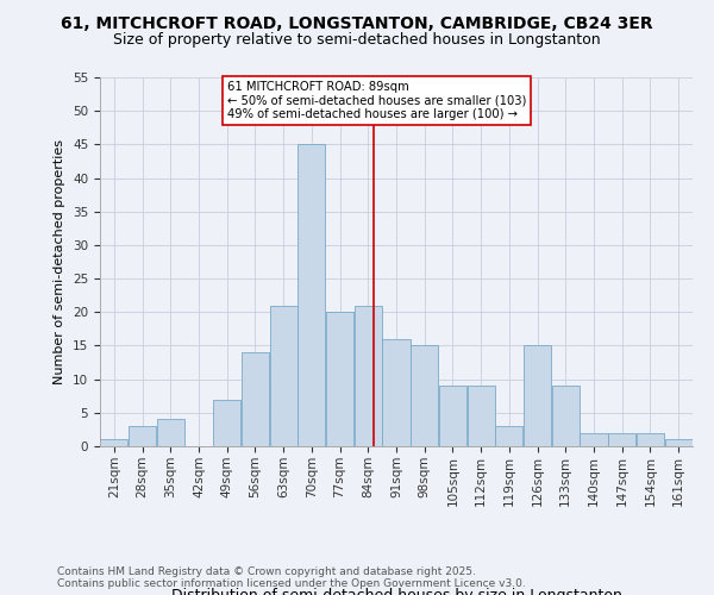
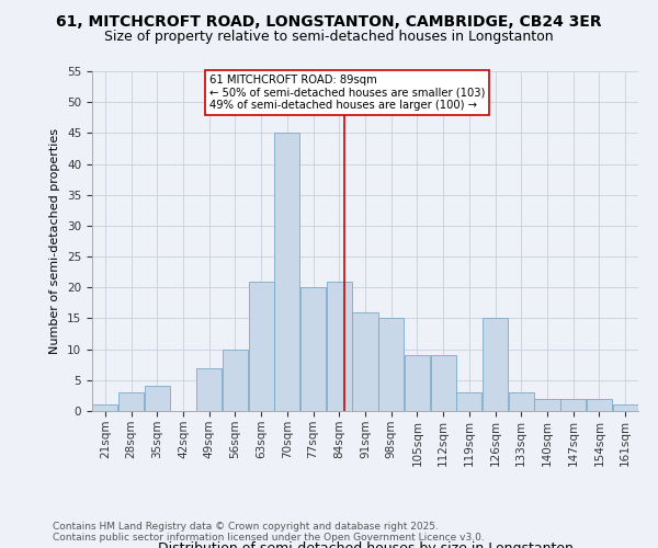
56sqm: 14 -> 10
133sqm: 9 -> 3
